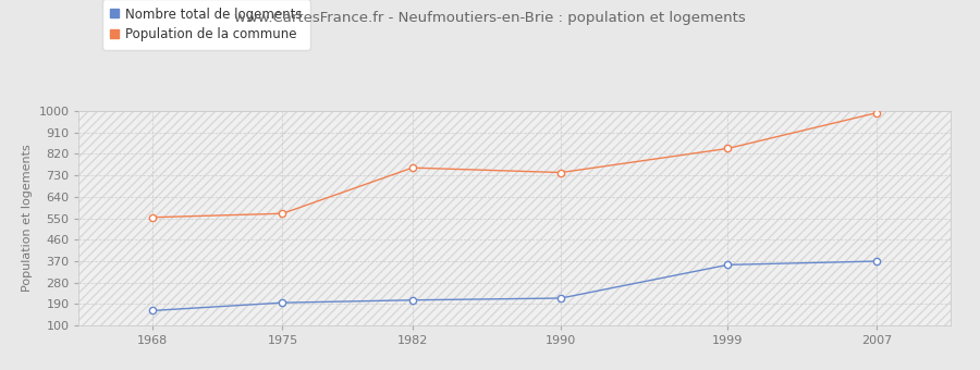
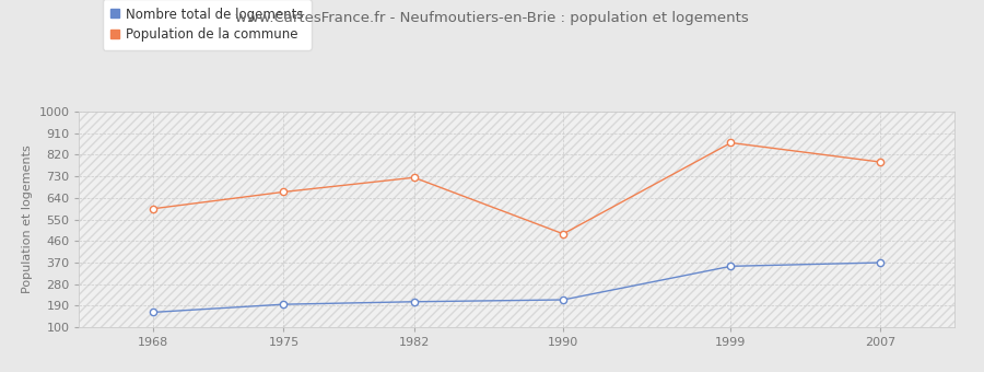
Population de la commune/1968: 554 -> 595
Population de la commune/1975: 570 -> 665
Population de la commune/1982: 762 -> 725
Population de la commune/1990: 742 -> 490
Population de la commune/1999: 843 -> 870
Population de la commune/2007: 992 -> 790
